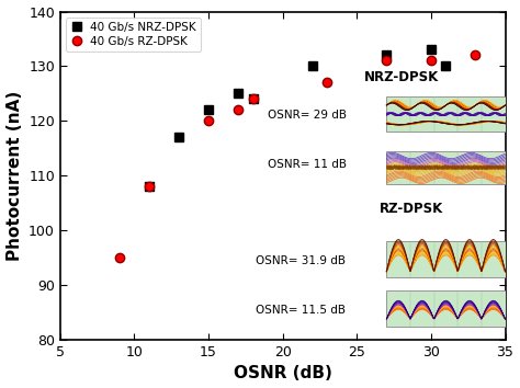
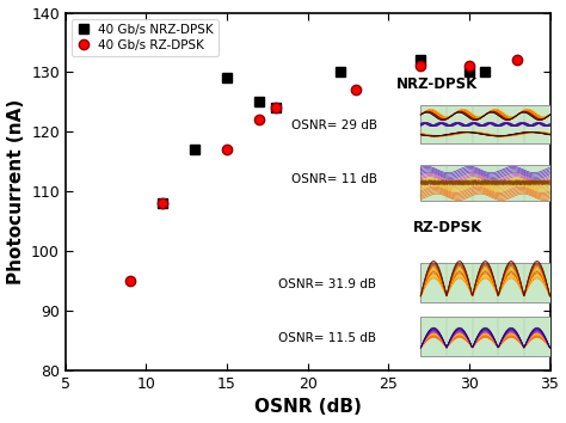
40 Gb/s NRZ-DPSK/15: 122 -> 129
40 Gb/s RZ-DPSK/15: 120 -> 117
40 Gb/s NRZ-DPSK/30: 133 -> 130
